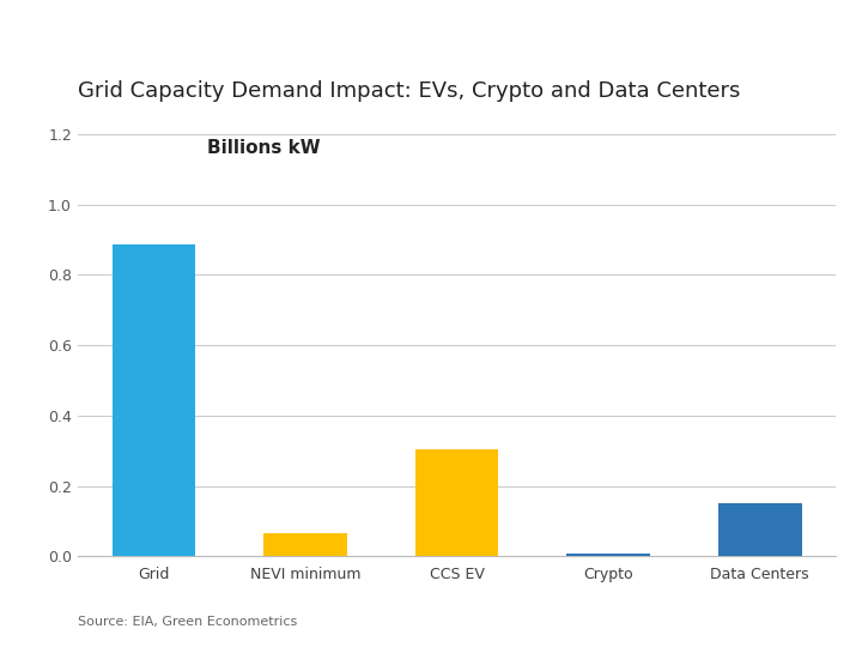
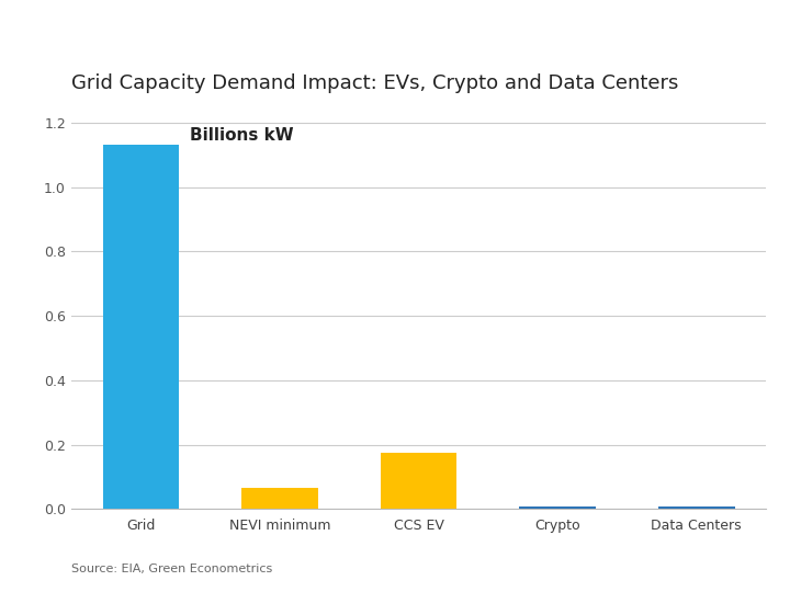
Grid: 0.885 -> 1.130
CCS EV: 0.305 -> 0.175
Data Centers: 0.150 -> 0.008
